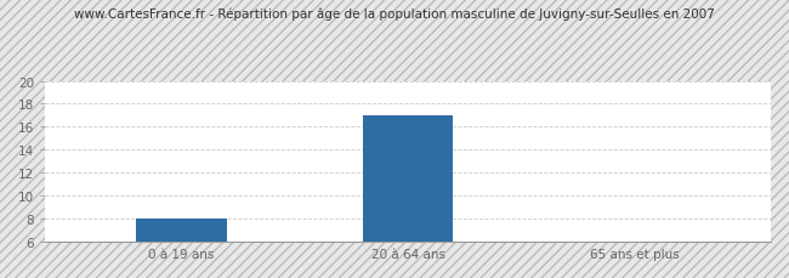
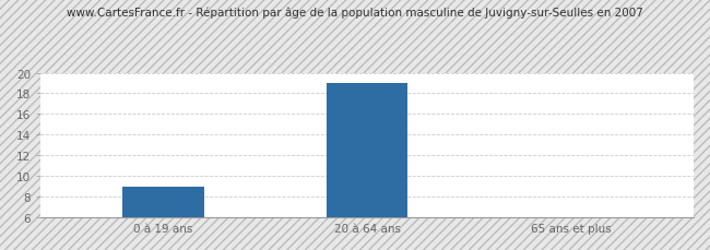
0 à 19 ans: 8 -> 9
20 à 64 ans: 17 -> 19
